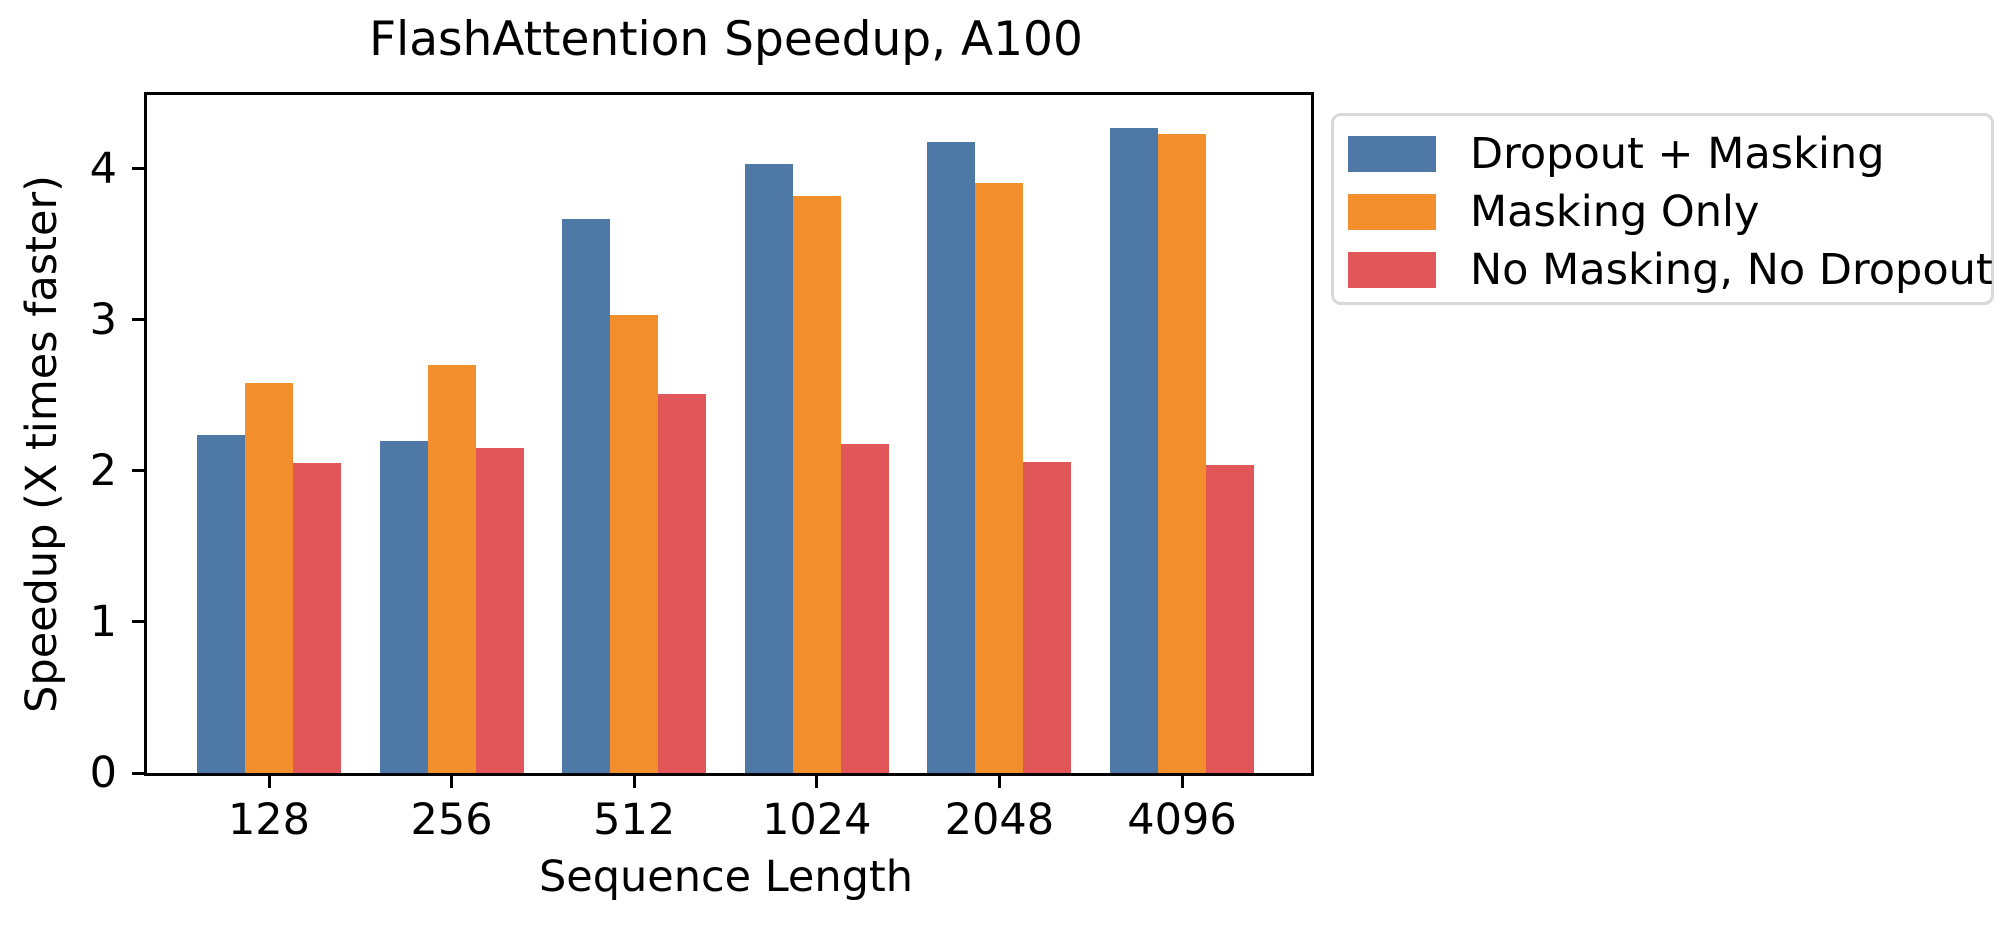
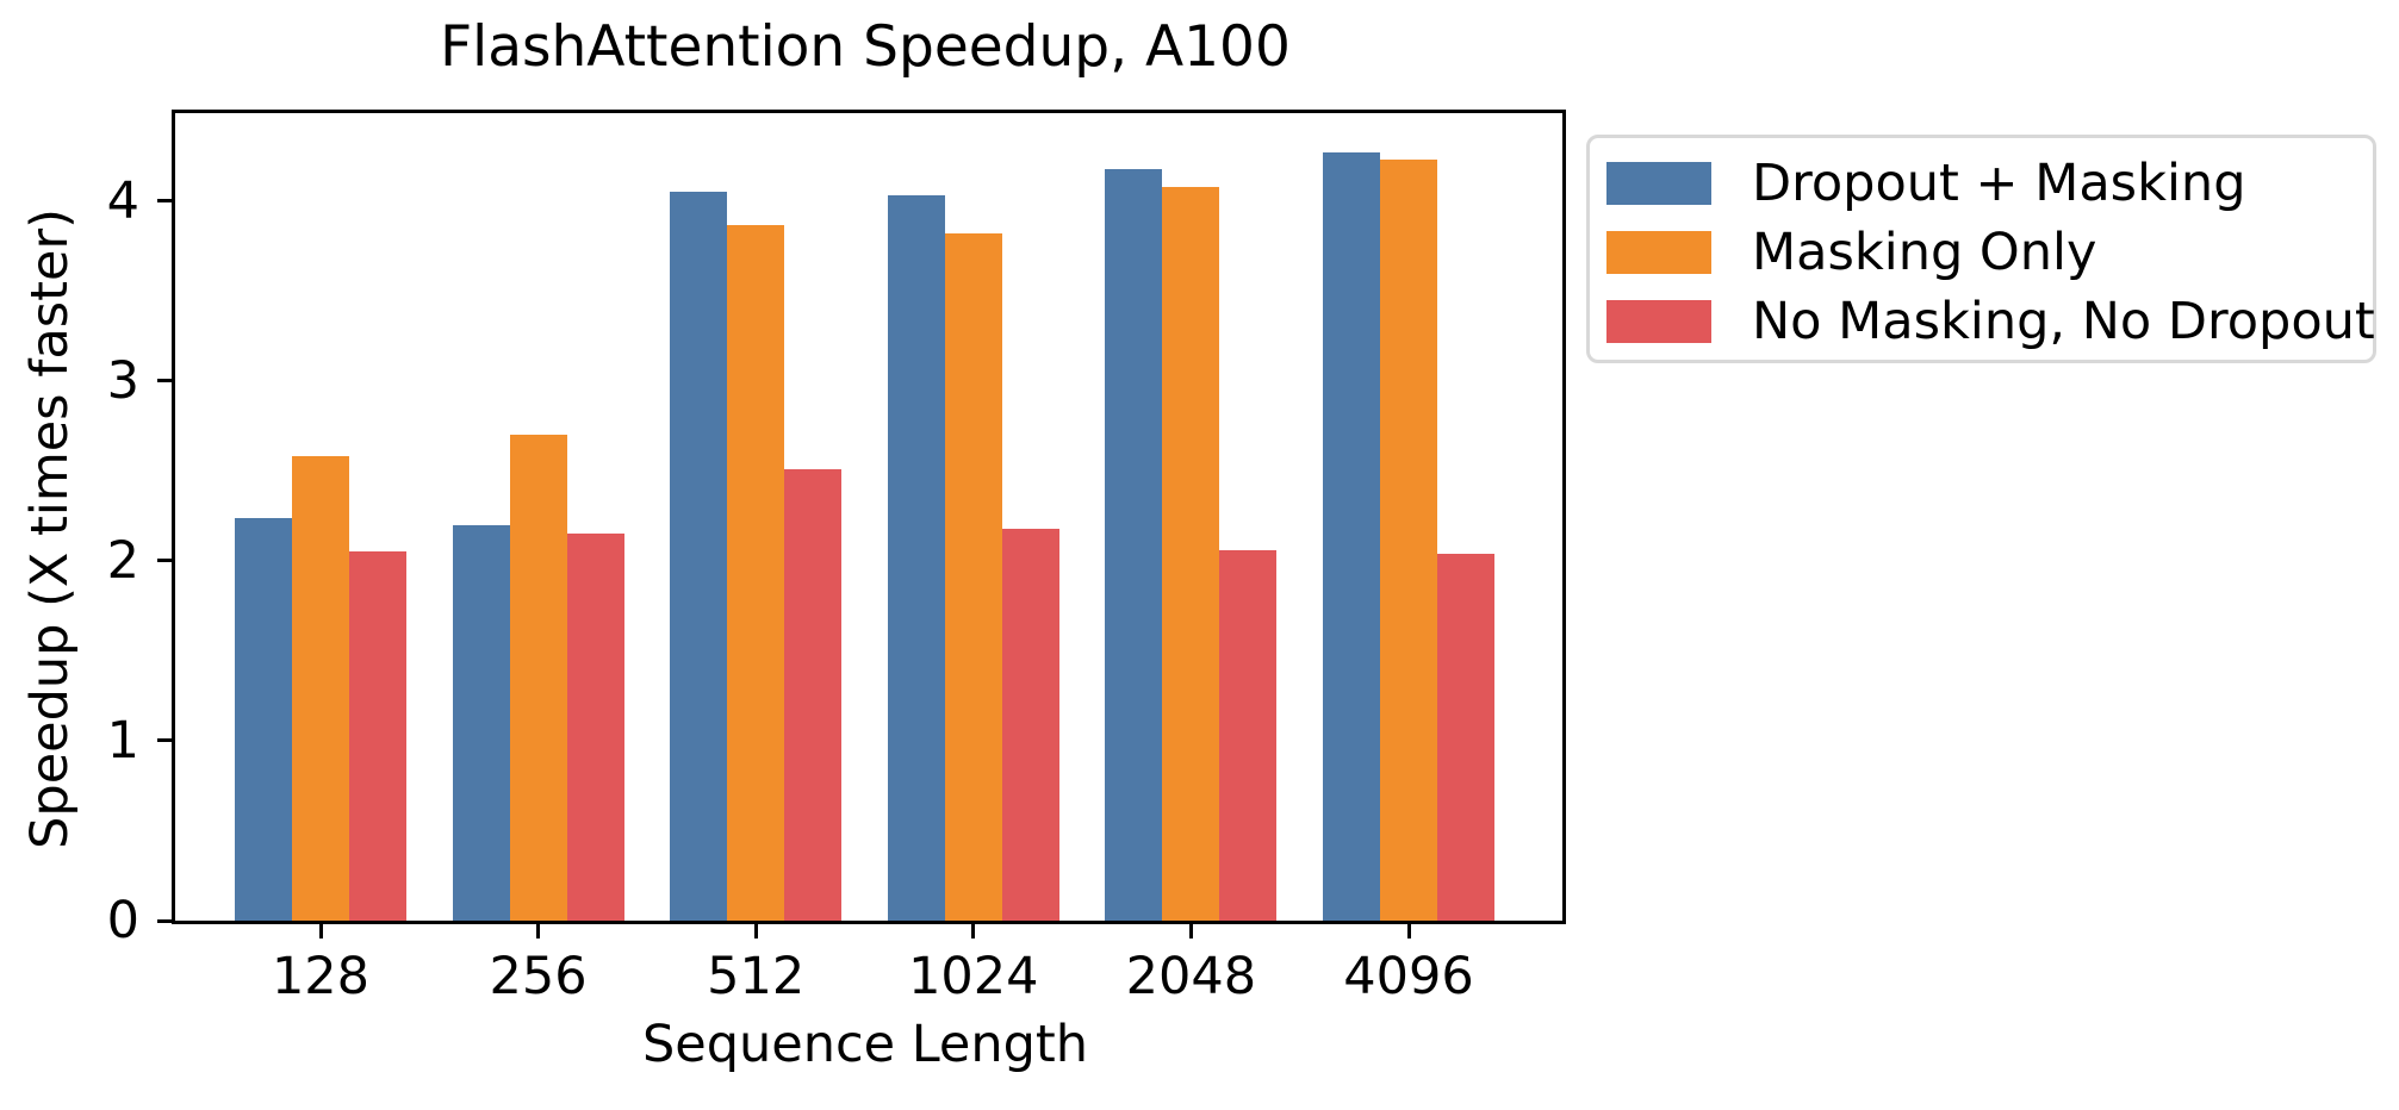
Dropout + Masking/512: 3.67 -> 4.05
Masking Only/512: 3.03 -> 3.87
Masking Only/2048: 3.91 -> 4.08
